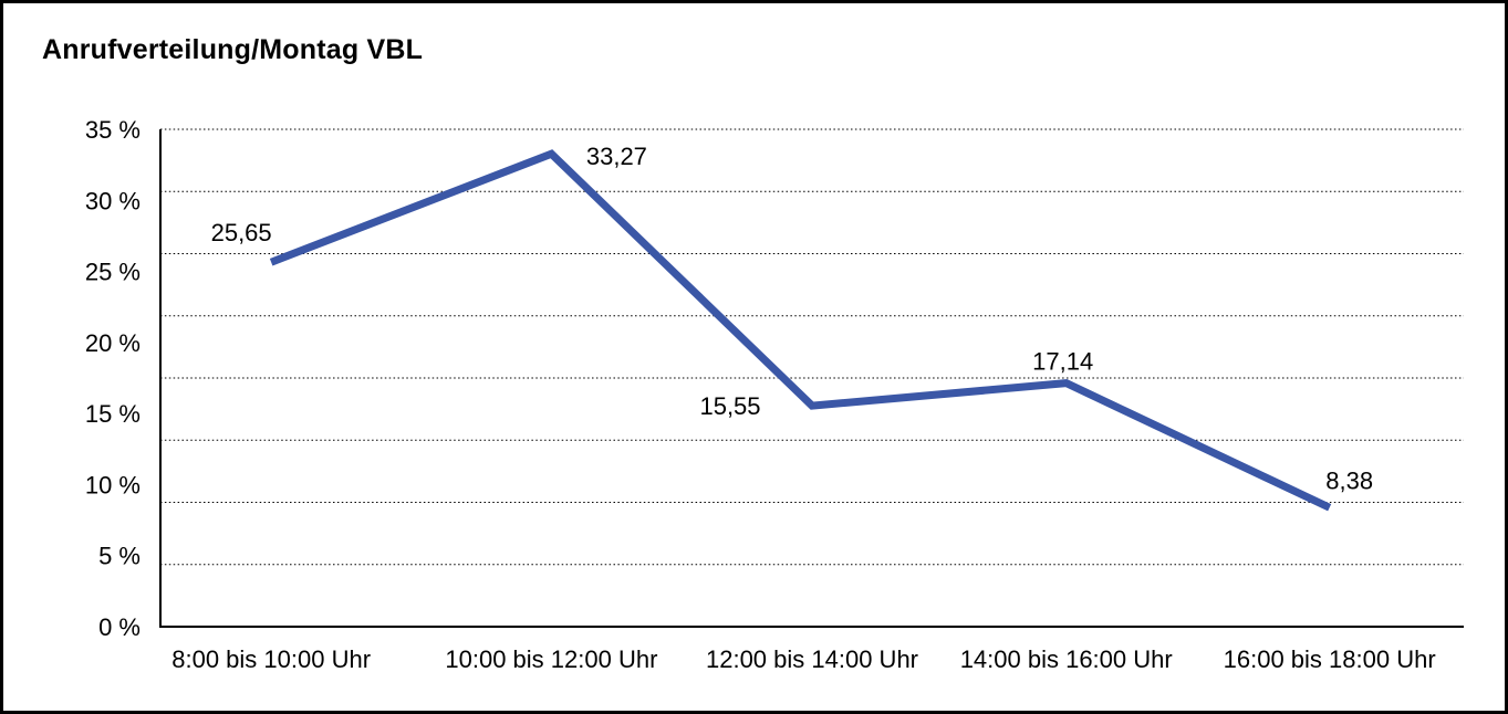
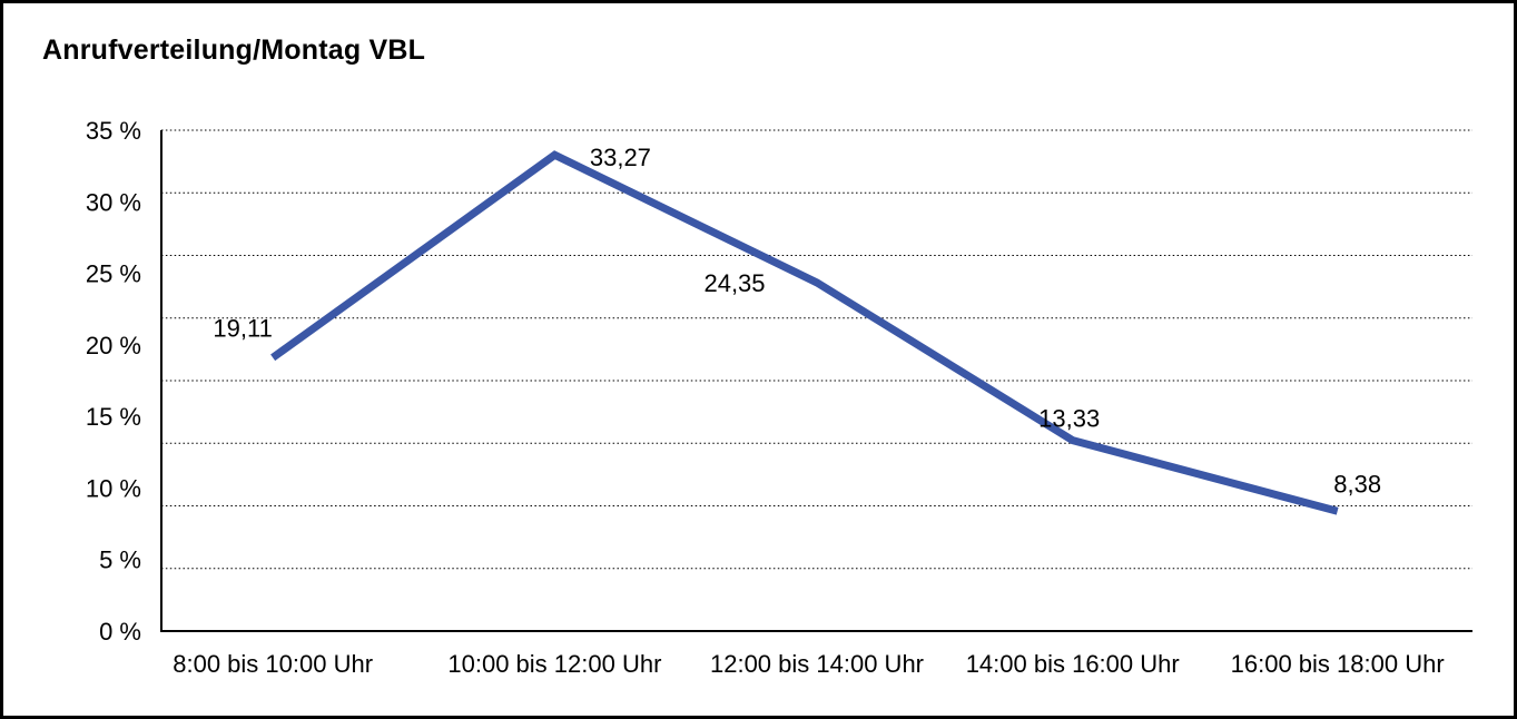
8:00 bis 10:00 Uhr: 25,65 -> 19,11
12:00 bis 14:00 Uhr: 15,55 -> 24,35
14:00 bis 16:00 Uhr: 17,14 -> 13,33
